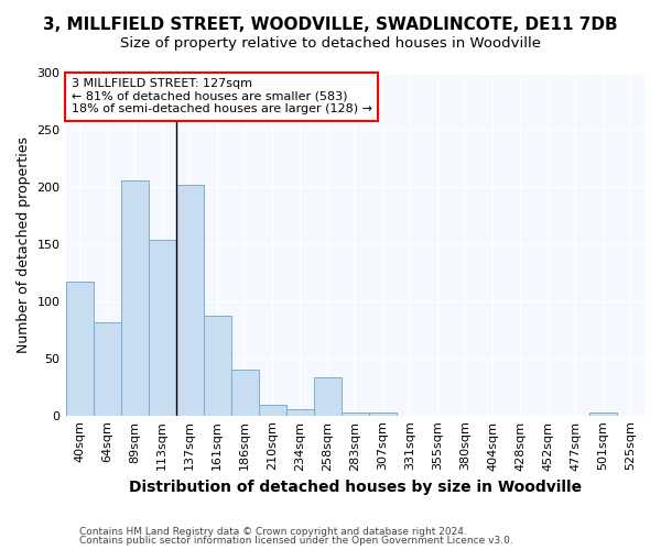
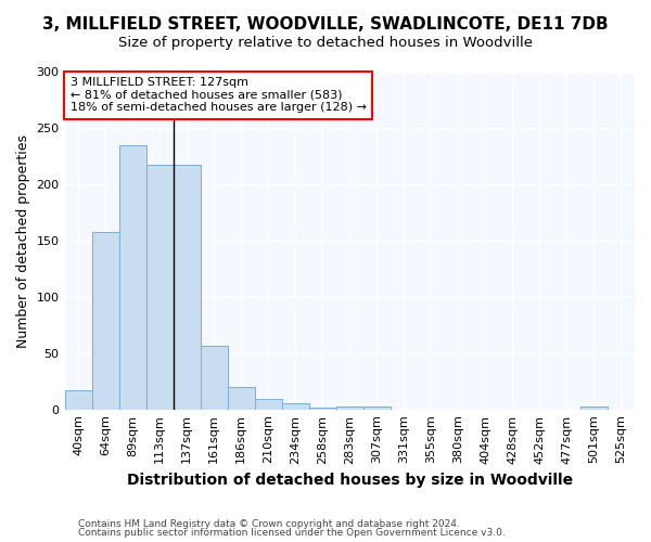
40sqm: 117 -> 17
64sqm: 82 -> 158
89sqm: 206 -> 235
113sqm: 154 -> 218
137sqm: 202 -> 218
161sqm: 87 -> 57
186sqm: 40 -> 20
258sqm: 33 -> 2
